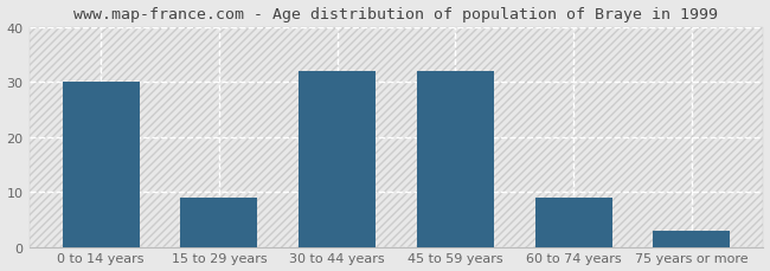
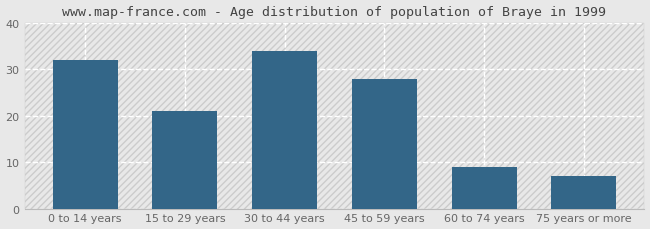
0 to 14 years: 30 -> 32
15 to 29 years: 9 -> 21
30 to 44 years: 32 -> 34
45 to 59 years: 32 -> 28
75 years or more: 3 -> 7
